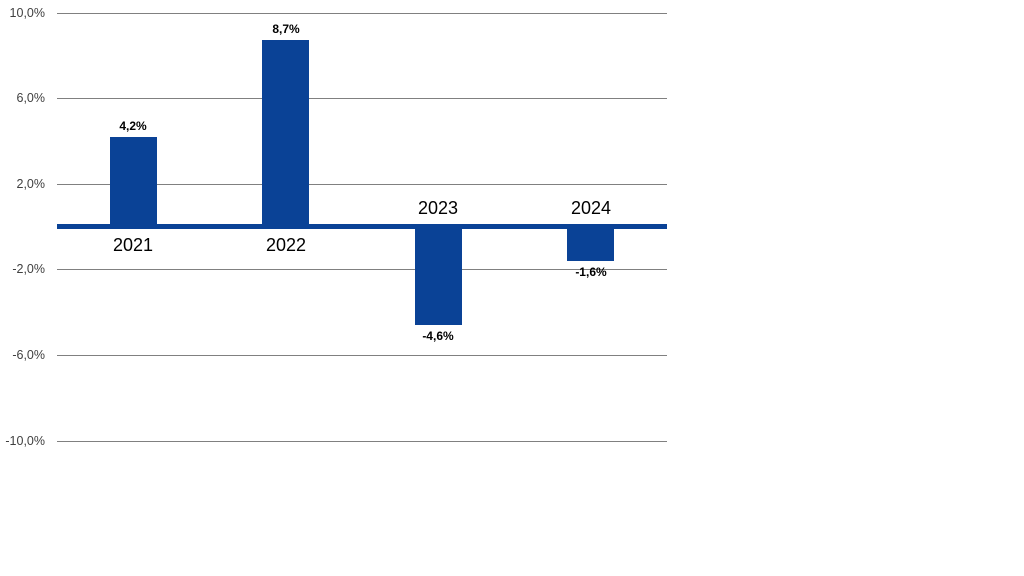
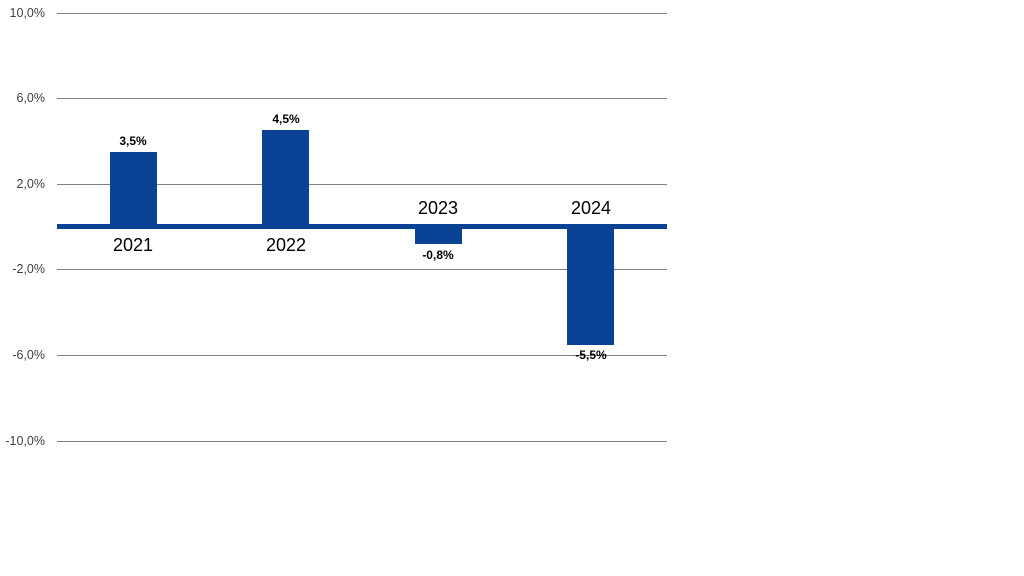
2021: 4,2% -> 3,5%
2022: 8,7% -> 4,5%
2023: -4,6% -> -0,8%
2024: -1,6% -> -5,5%
